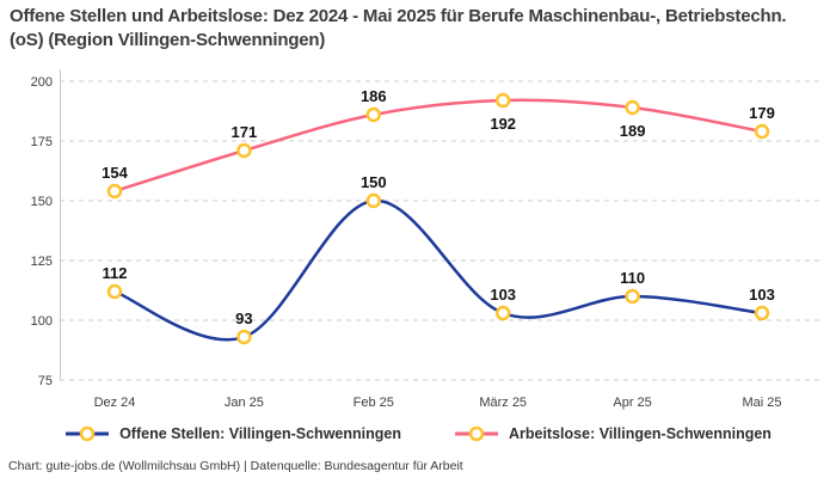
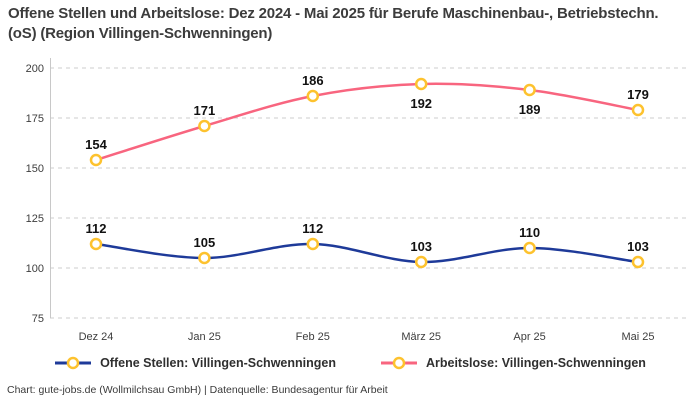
Offene Stellen: Villingen-Schwenningen/Jan 25: 93 -> 105
Offene Stellen: Villingen-Schwenningen/Feb 25: 150 -> 112
